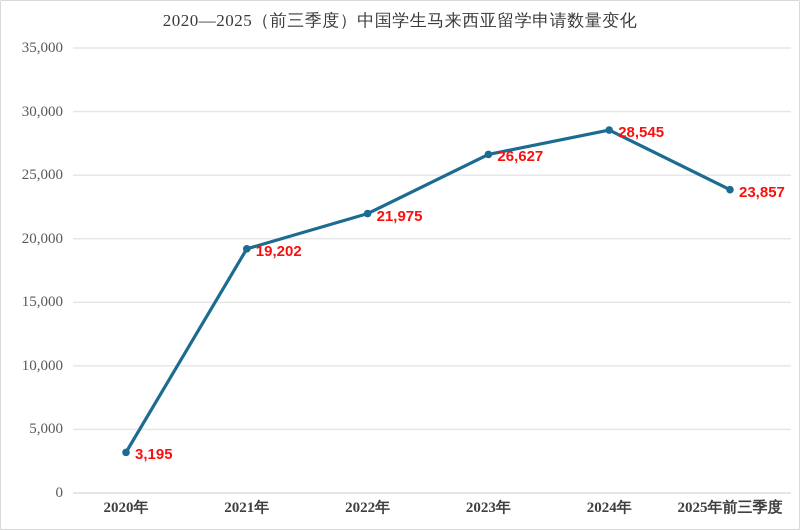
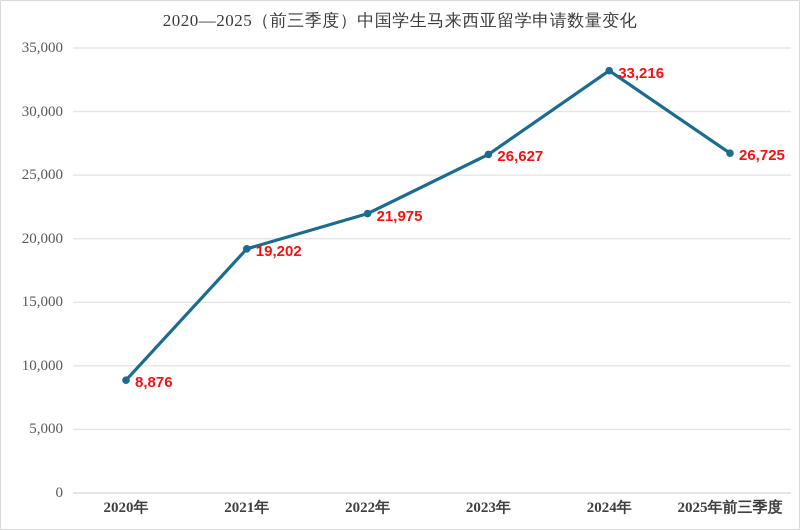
2020年: 3,195 -> 8,876
2024年: 28,545 -> 33,216
2025年前三季度: 23,857 -> 26,725
